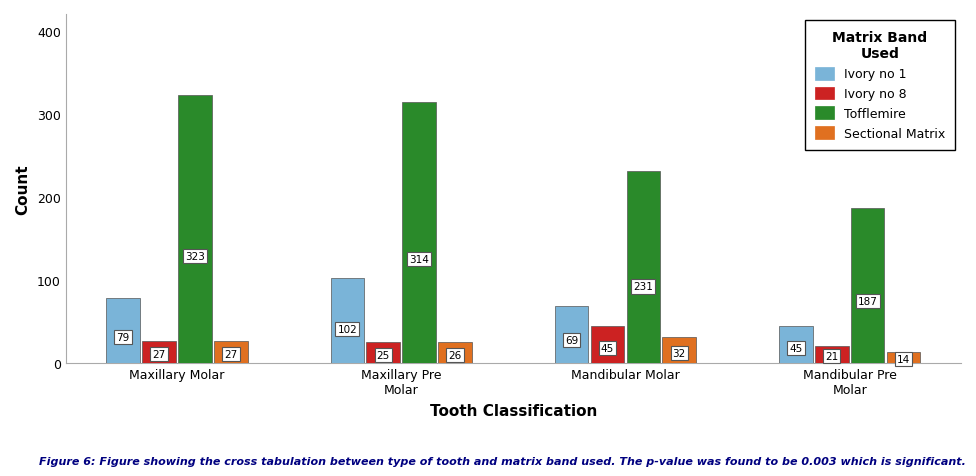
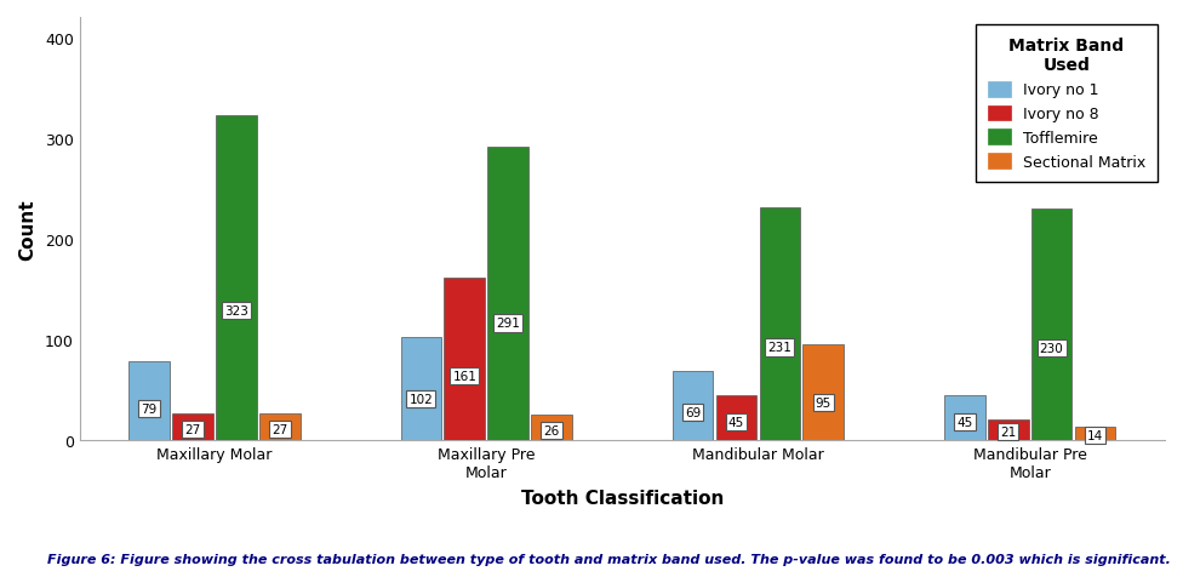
Ivory no 8/Maxillary Pre Molar: 25 -> 161
Tofflemire/Maxillary Pre Molar: 314 -> 291
Sectional Matrix/Mandibular Molar: 32 -> 95
Tofflemire/Mandibular Pre Molar: 187 -> 230
